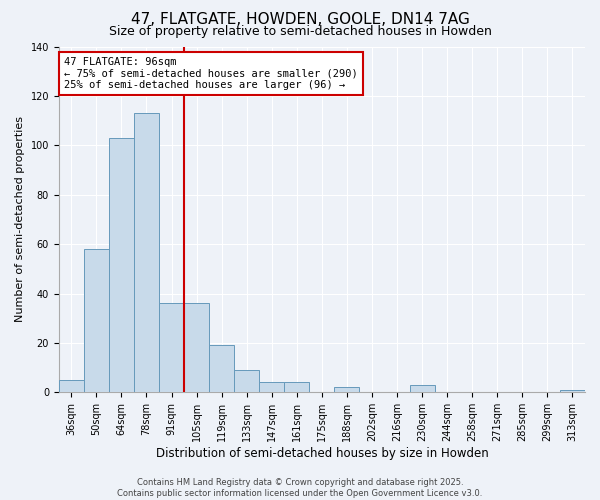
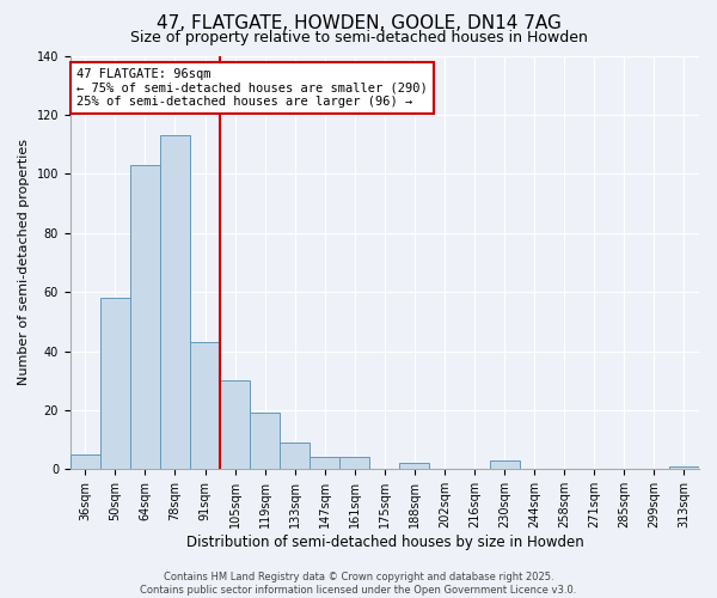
91sqm: 36 -> 43
105sqm: 36 -> 30
